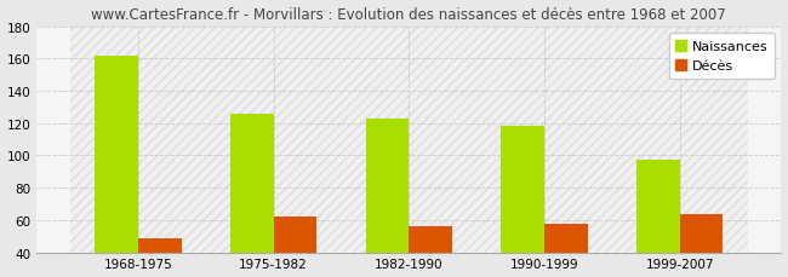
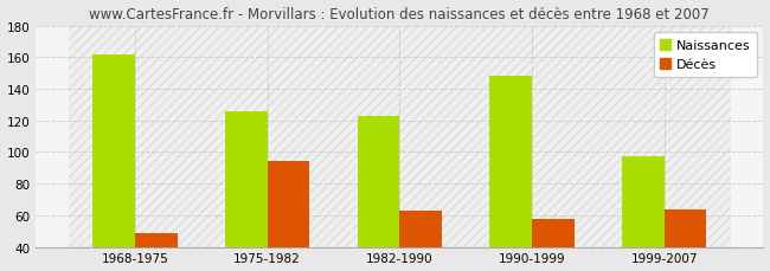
Décès/1975-1982: 62 -> 94
Décès/1982-1990: 56 -> 63
Naissances/1990-1999: 118 -> 148
